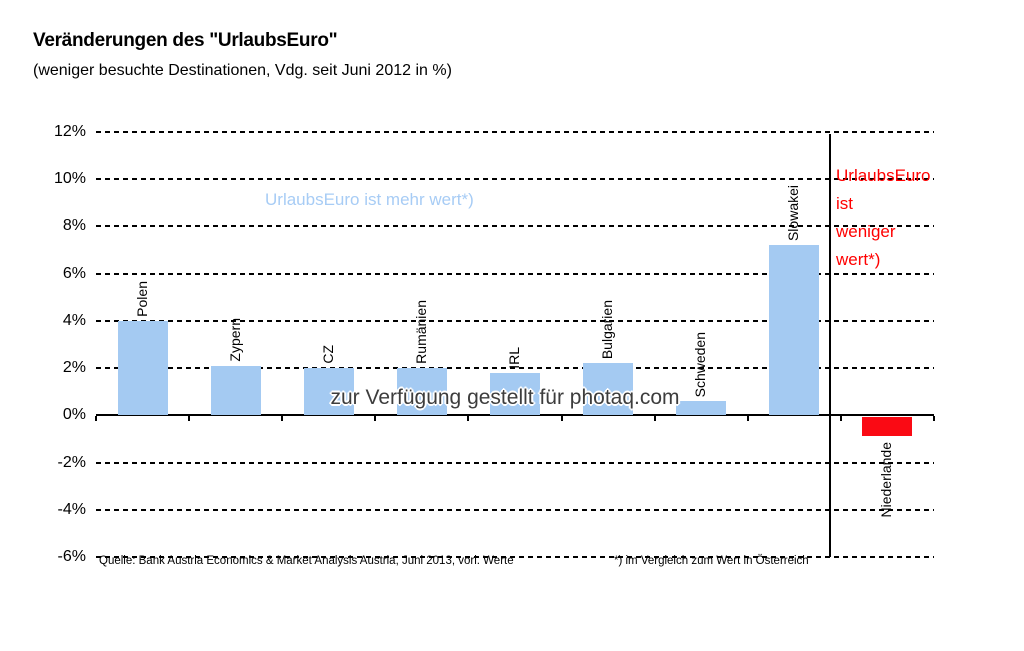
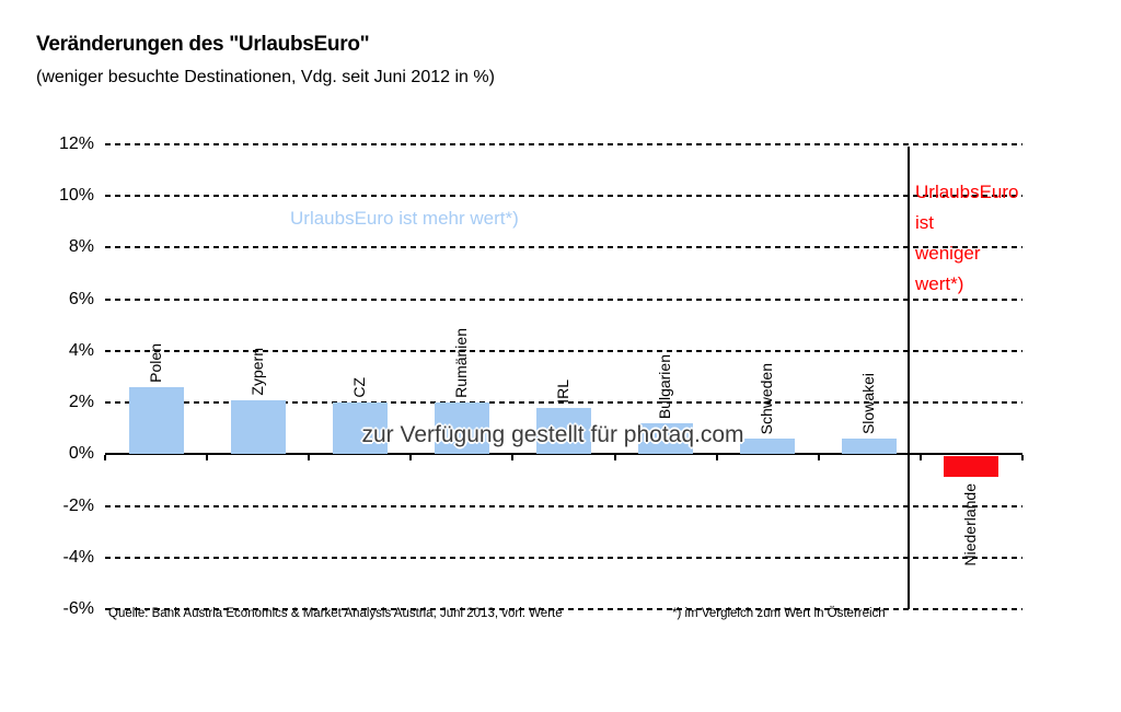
Polen: 4.0% -> 2.6%
Bulgarien: 2.2% -> 1.2%
Slowakei: 7.2% -> 0.6%
